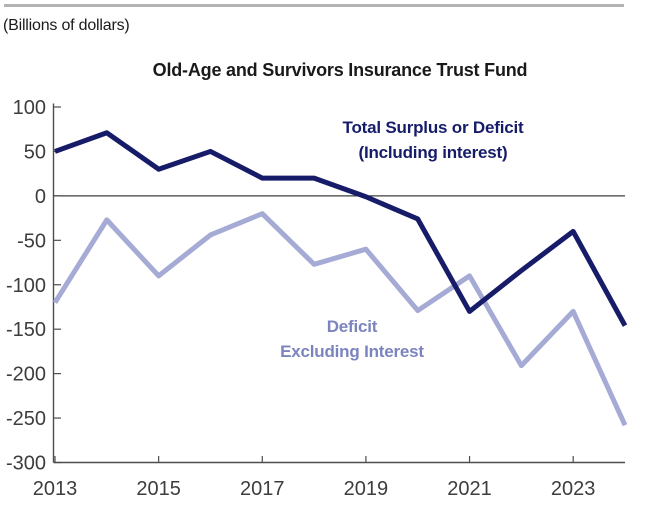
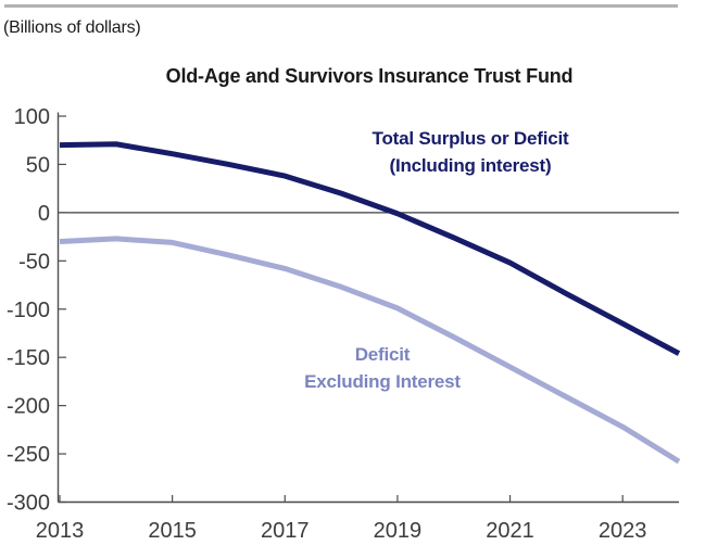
Total Surplus or Deficit (Including interest)/2013: 50 -> 70
Deficit Excluding Interest/2013: -120 -> -30
Total Surplus or Deficit (Including interest)/2015: 30 -> 60
Deficit Excluding Interest/2015: -90 -> -30
Total Surplus or Deficit (Including interest)/2017: 20 -> 40
Deficit Excluding Interest/2017: -20 -> -60
Deficit Excluding Interest/2019: -60 -> -100
Total Surplus or Deficit (Including interest)/2021: -130 -> -50
Deficit Excluding Interest/2021: -90 -> -160
Total Surplus or Deficit (Including interest)/2023: -40 -> -120
Deficit Excluding Interest/2023: -130 -> -220
